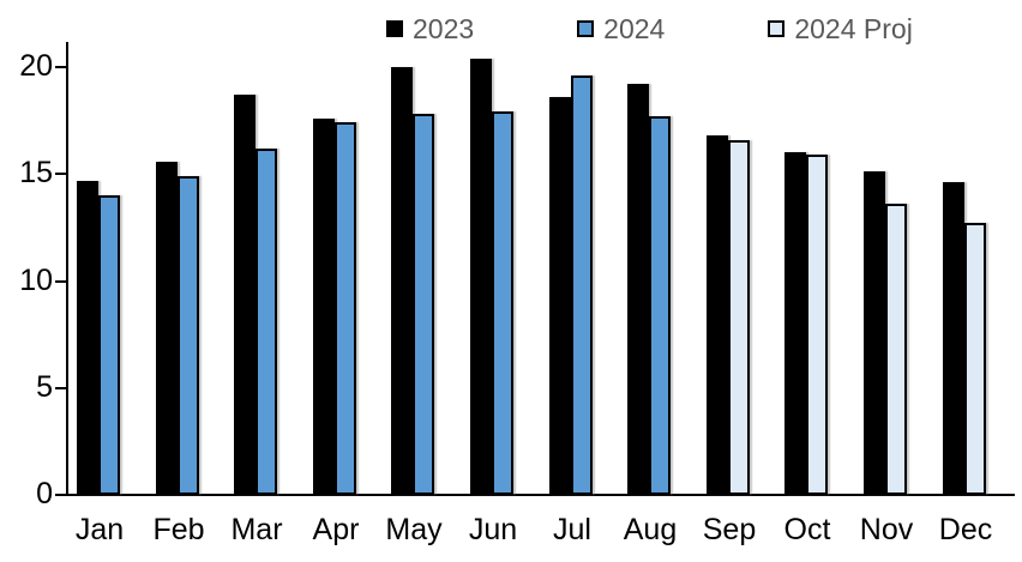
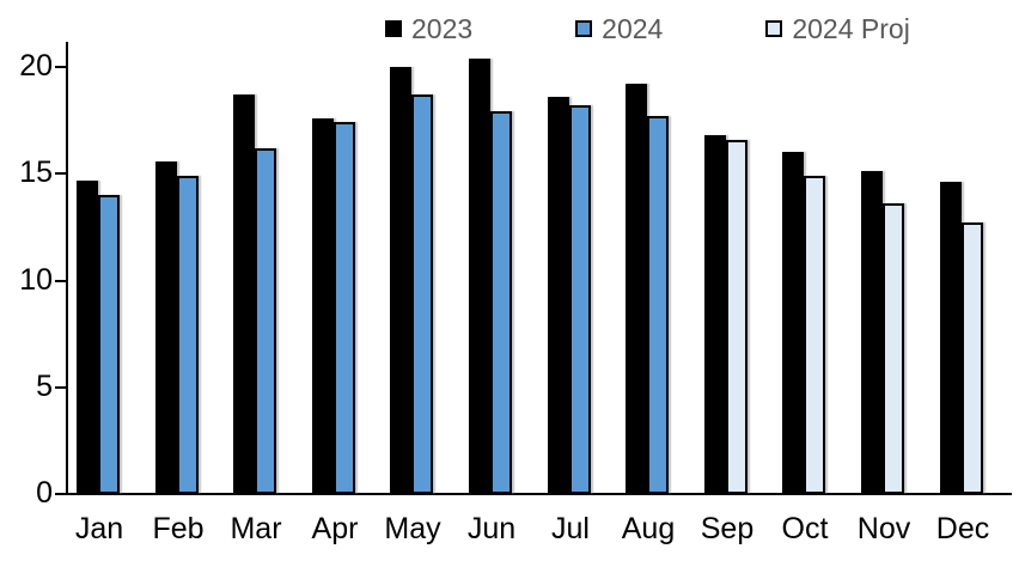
2024/May: 17.8 -> 18.7
2024/Jul: 19.6 -> 18.2
2024 Proj/Oct: 15.9 -> 14.9
